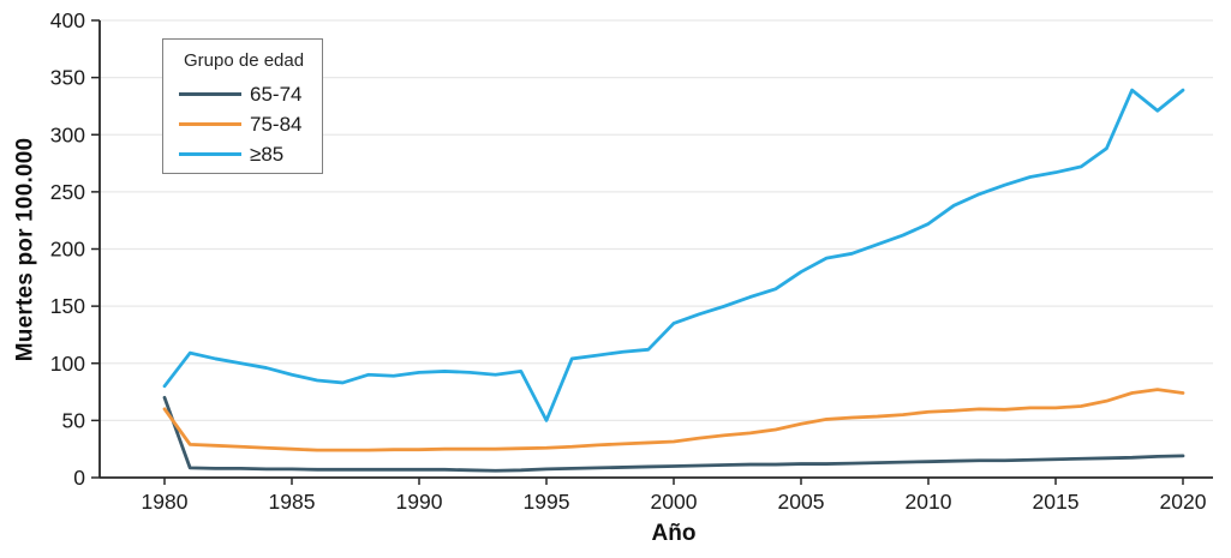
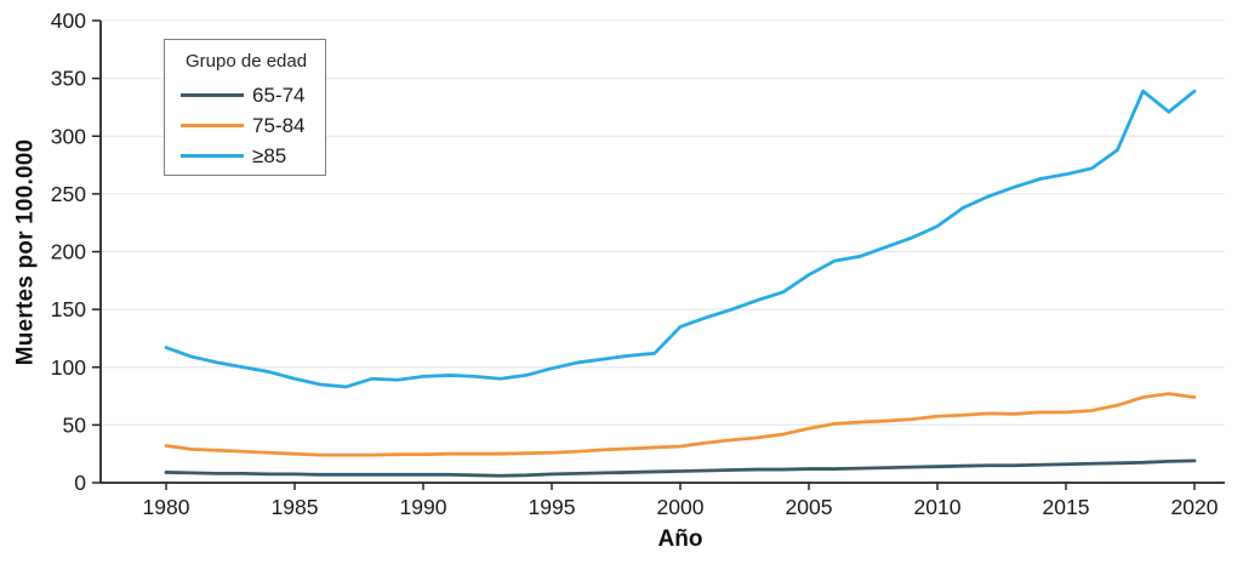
65-74/1980: 70 -> 10
75-84/1980: 60 -> 30
≥85/1980: 80 -> 120
≥85/1995: 50 -> 100
